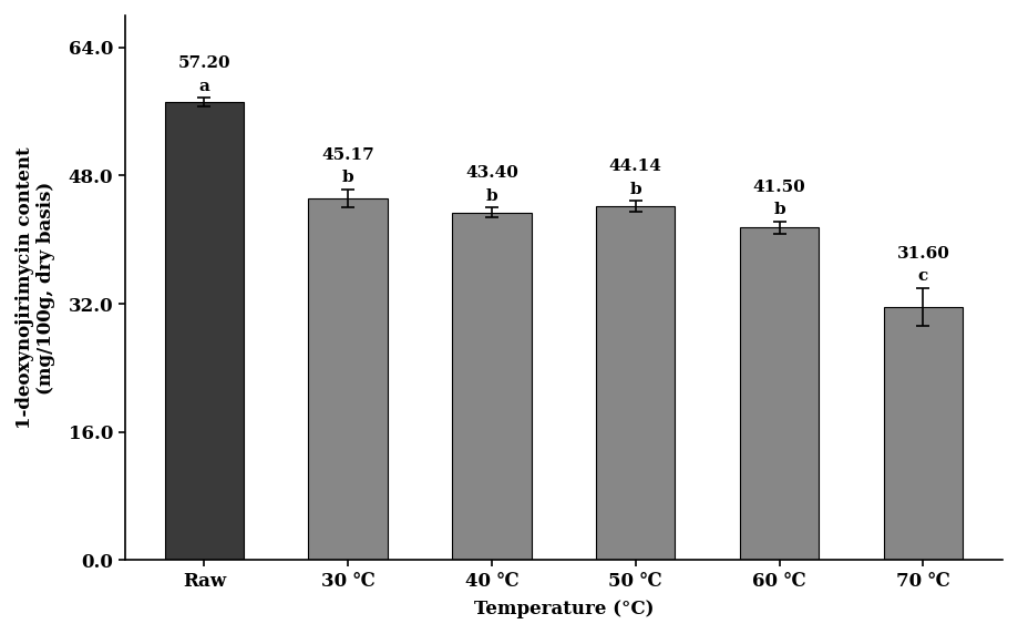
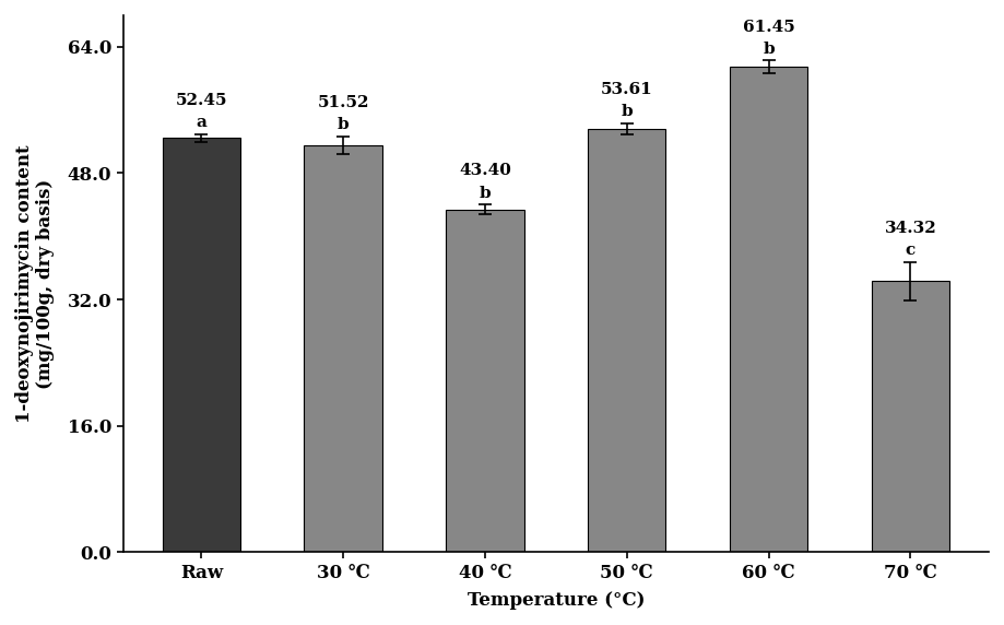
Raw: 57.20 -> 52.45
30 ℃: 45.17 -> 51.52
50 ℃: 44.14 -> 53.61
60 ℃: 41.50 -> 61.45
70 ℃: 31.60 -> 34.32
